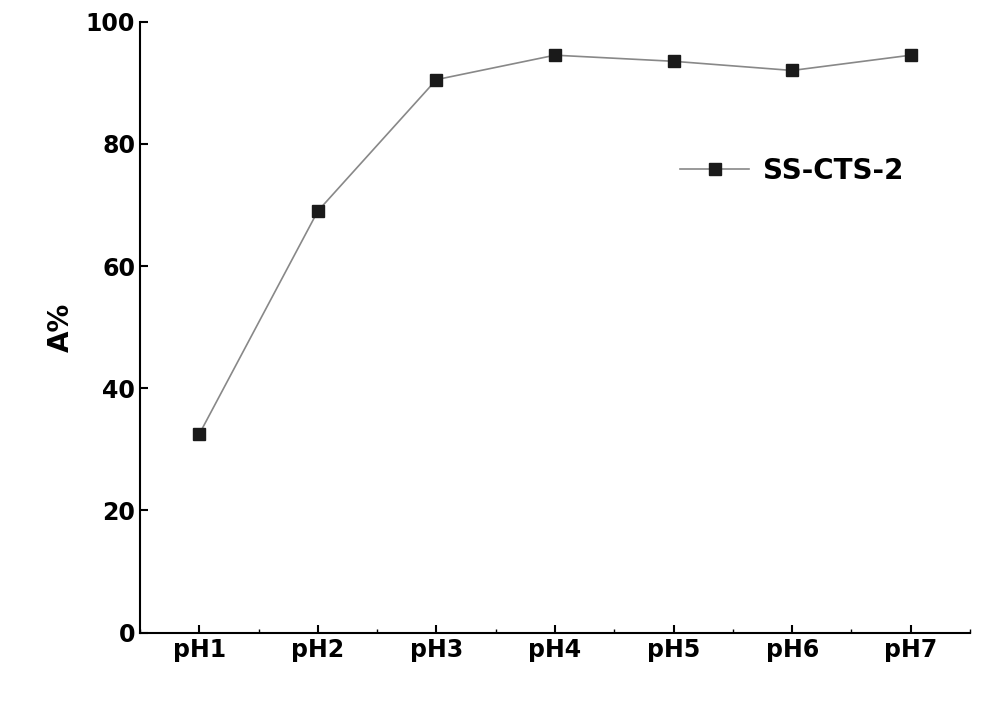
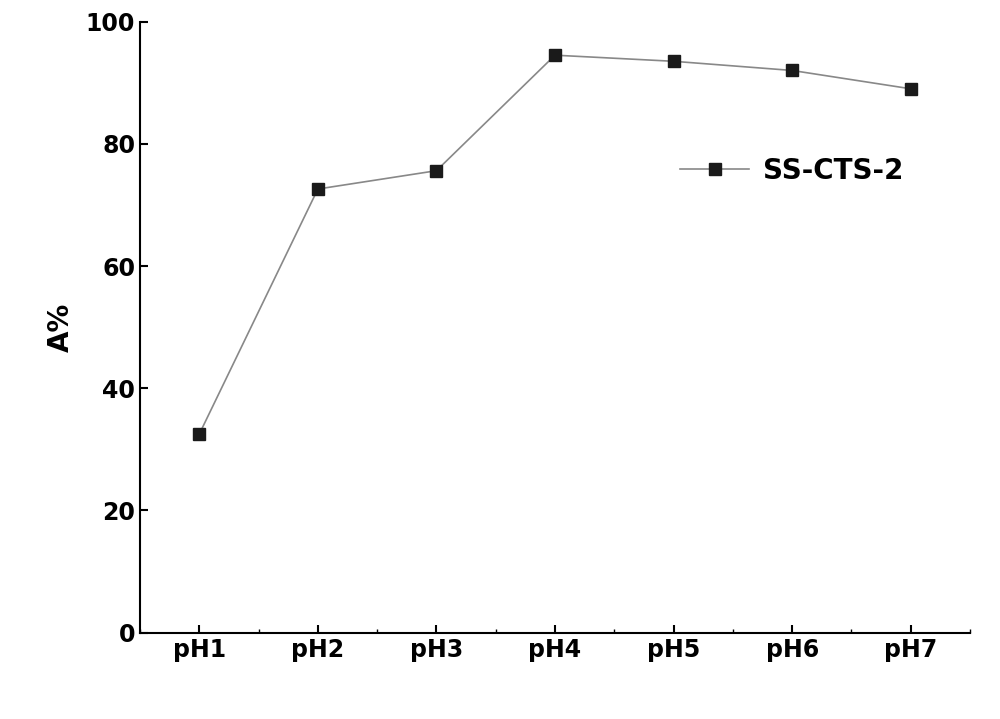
pH2: 69.0 -> 72.6
pH3: 90.5 -> 75.6
pH7: 94.5 -> 89.0
